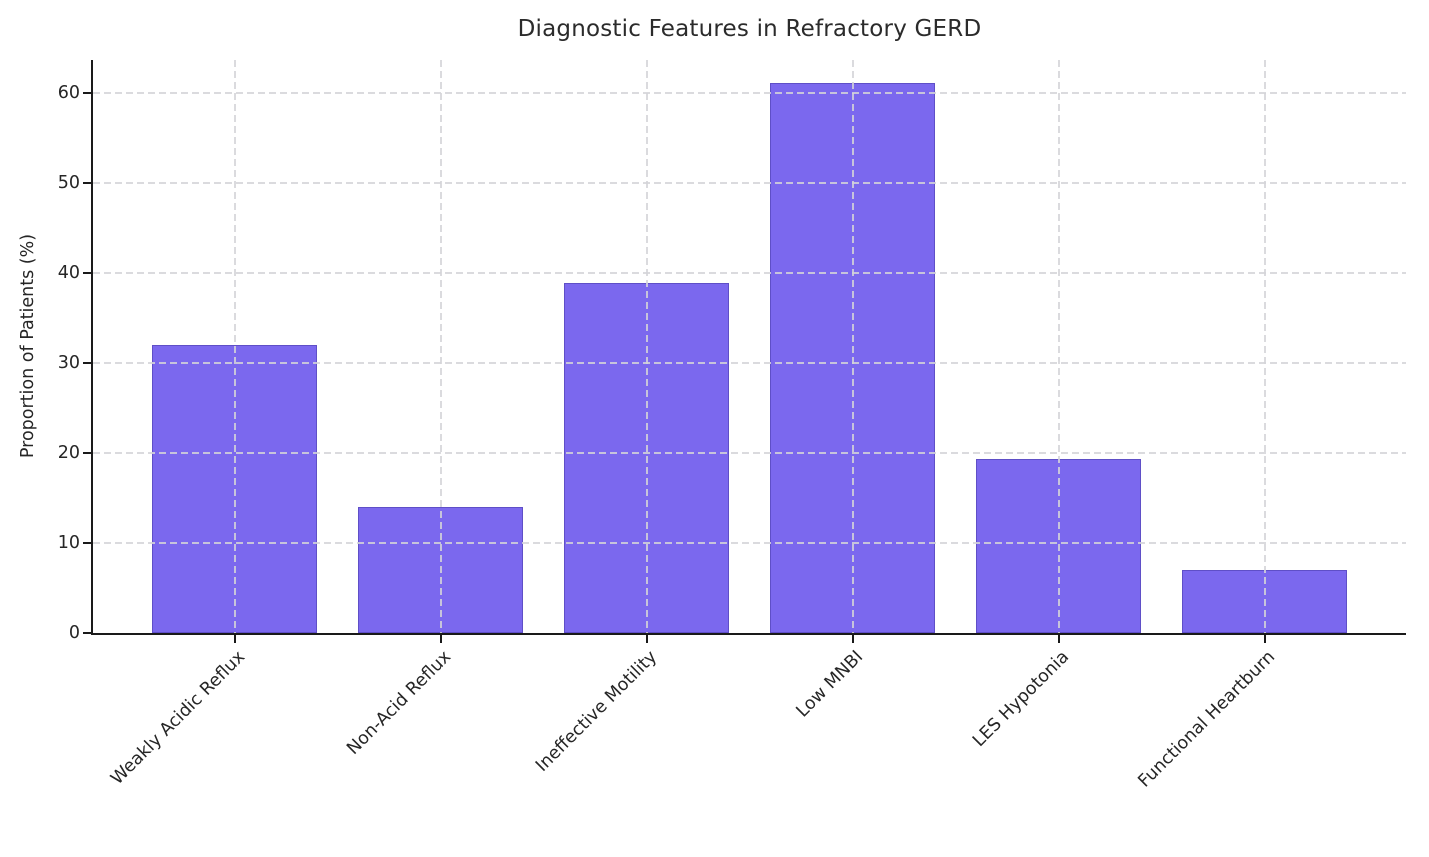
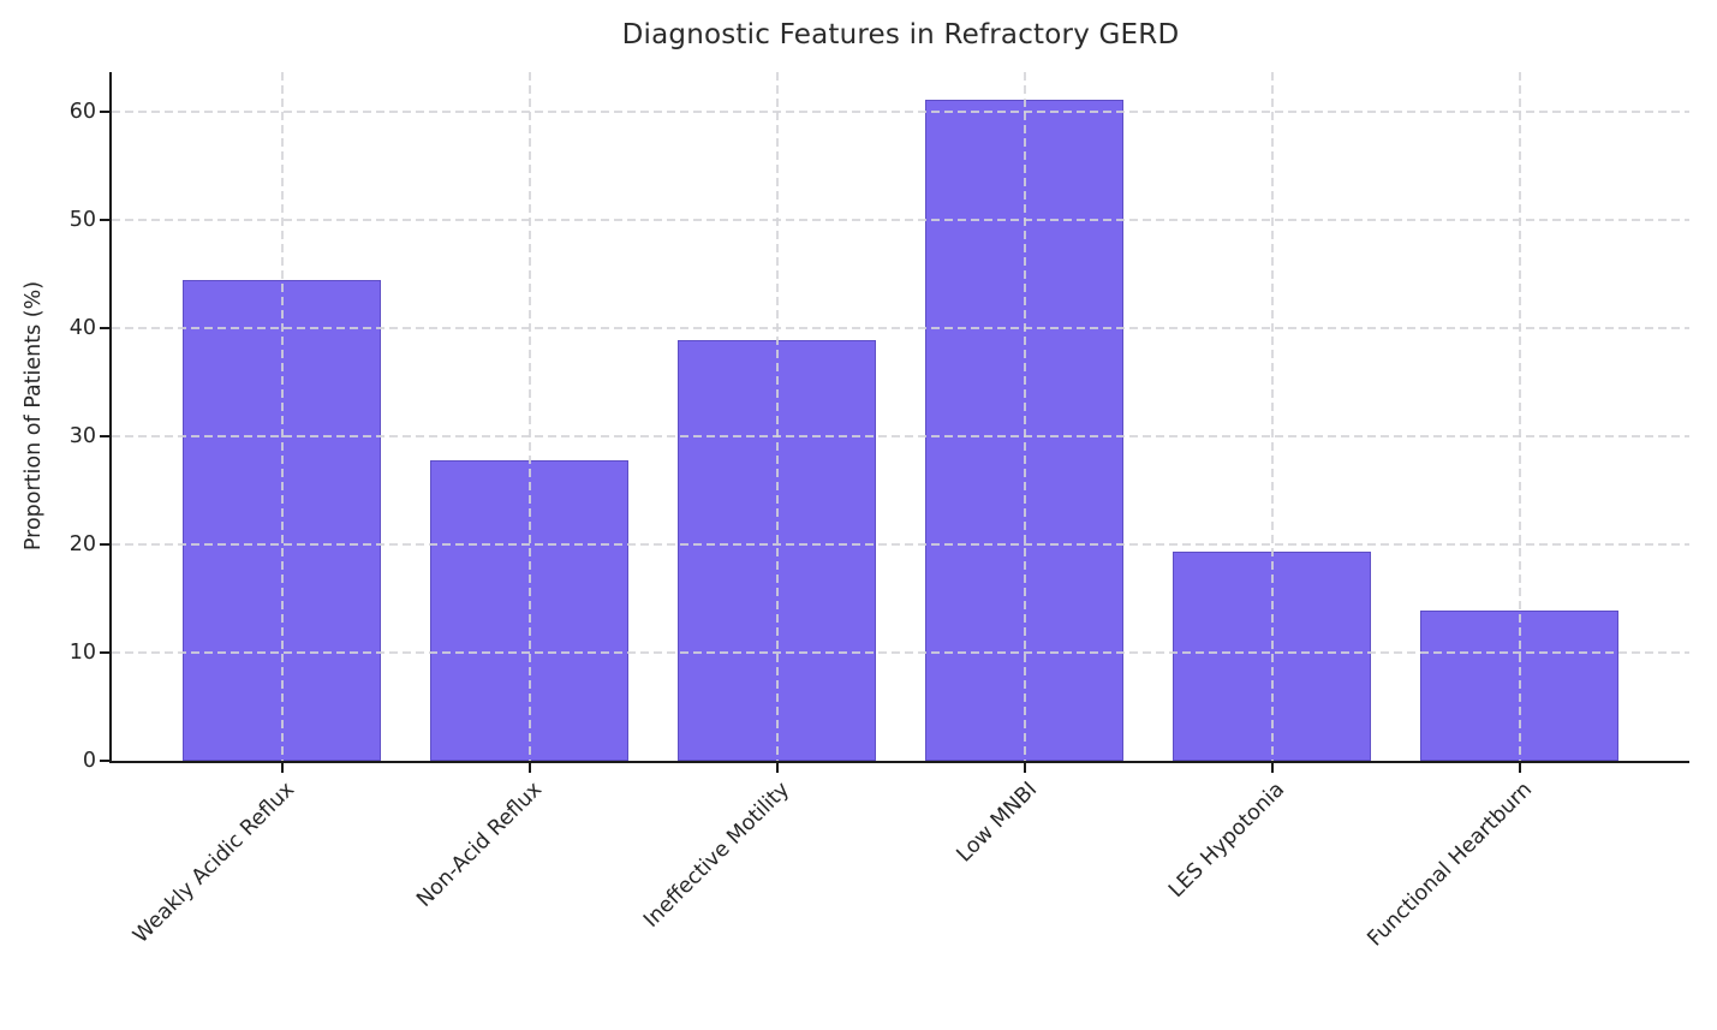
Weakly Acidic Reflux: 32 -> 44
Non-Acid Reflux: 14 -> 28
Functional Heartburn: 7 -> 14
